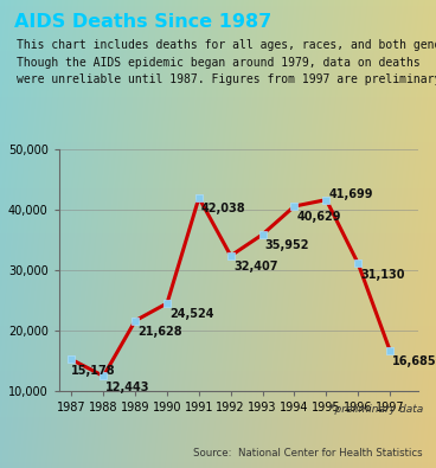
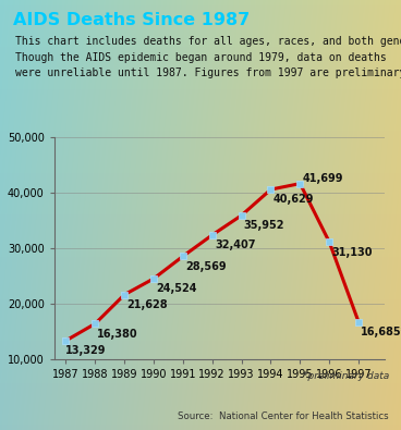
1987: 15,178 -> 13,329
1988: 12,443 -> 16,380
1991: 42,038 -> 28,569
